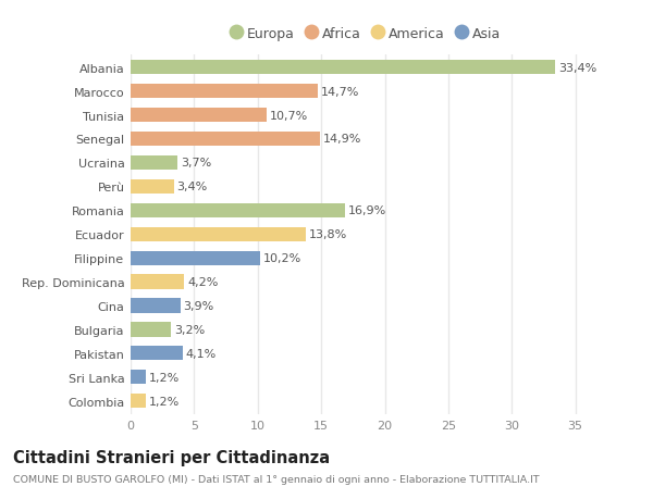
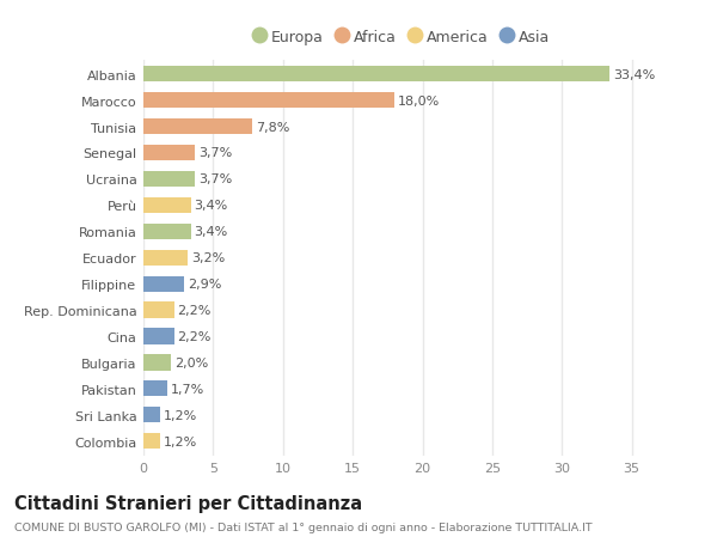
Marocco: 14,7% -> 18,0%
Tunisia: 10,7% -> 7,8%
Senegal: 14,9% -> 3,7%
Romania: 16,9% -> 3,4%
Ecuador: 13,8% -> 3,2%
Filippine: 10,2% -> 2,9%
Rep. Dominicana: 4,2% -> 2,2%
Cina: 3,9% -> 2,2%
Bulgaria: 3,2% -> 2,0%
Pakistan: 4,1% -> 1,7%
